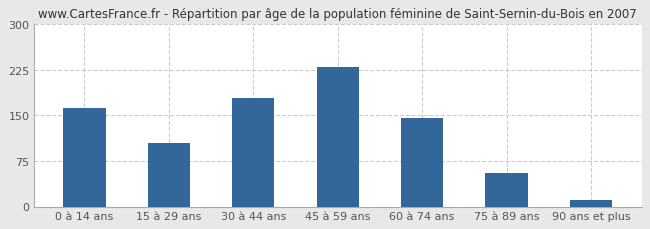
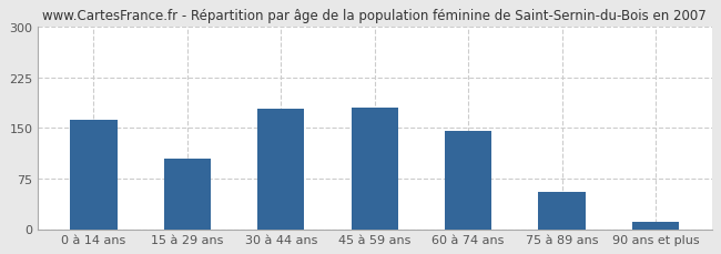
45 à 59 ans: 230 -> 180
